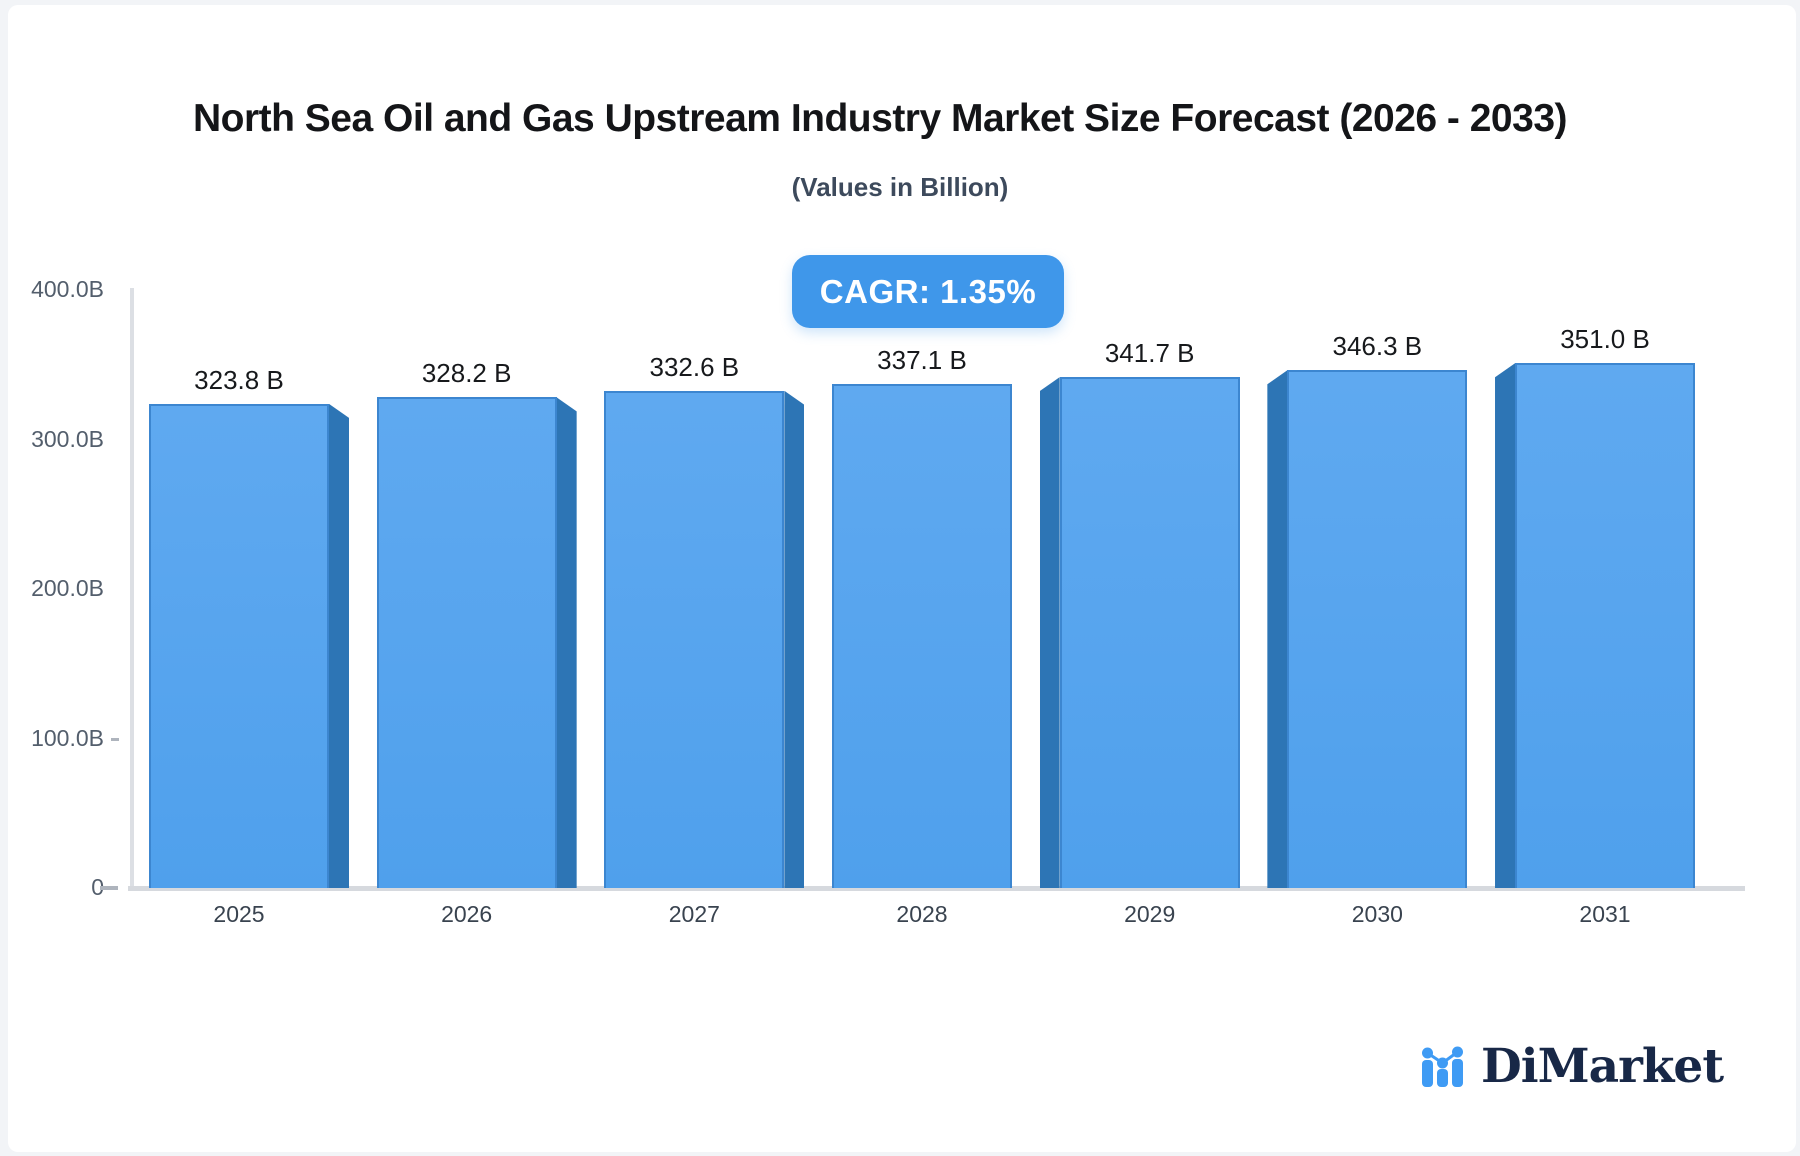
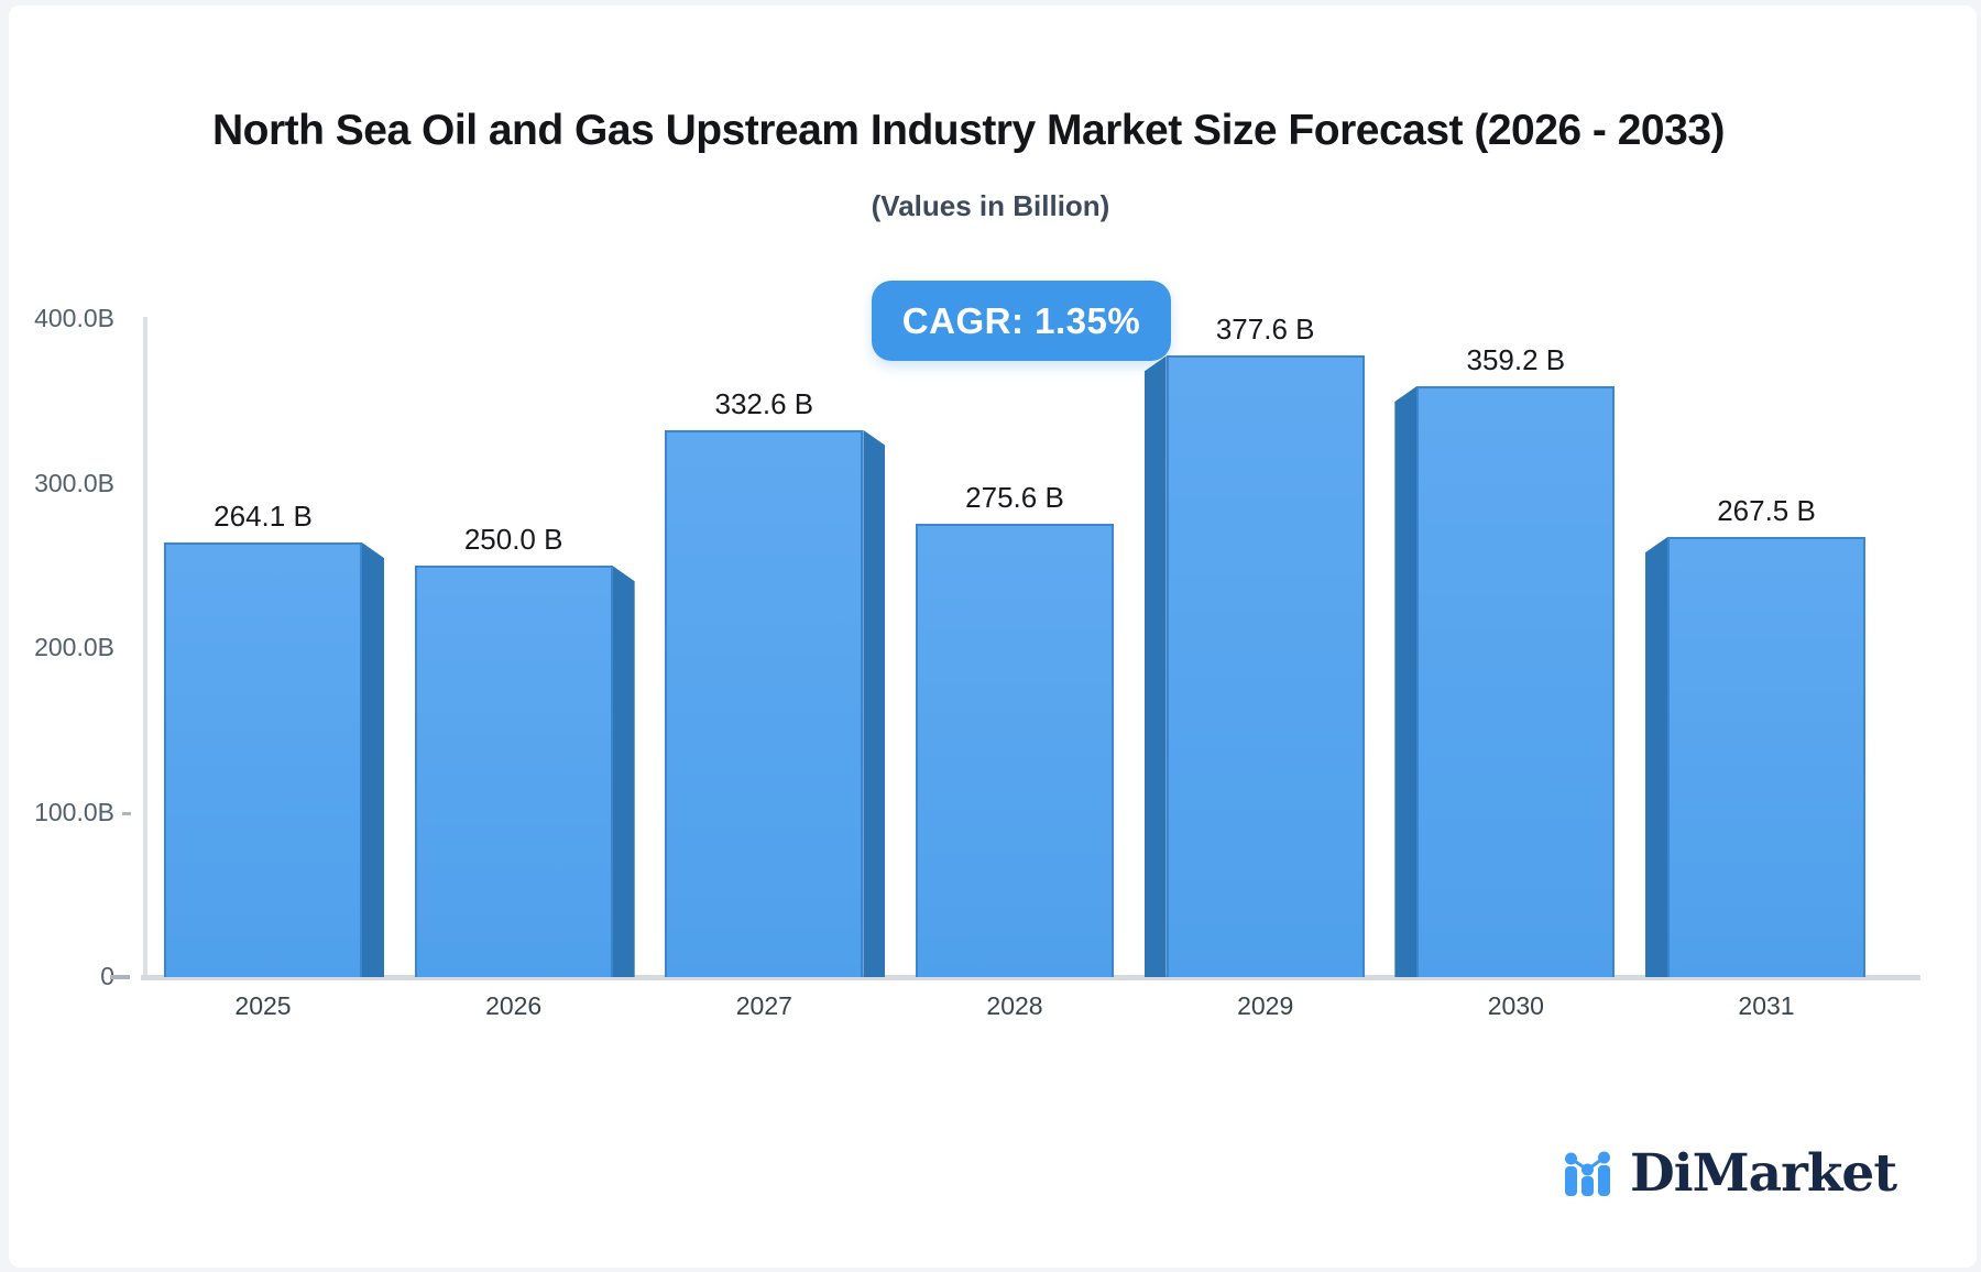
2025: 323.8 -> 264.1
2026: 328.2 -> 250.0
2028: 337.1 -> 275.6
2029: 341.7 -> 377.6
2030: 346.3 -> 359.2
2031: 351.0 -> 267.5
